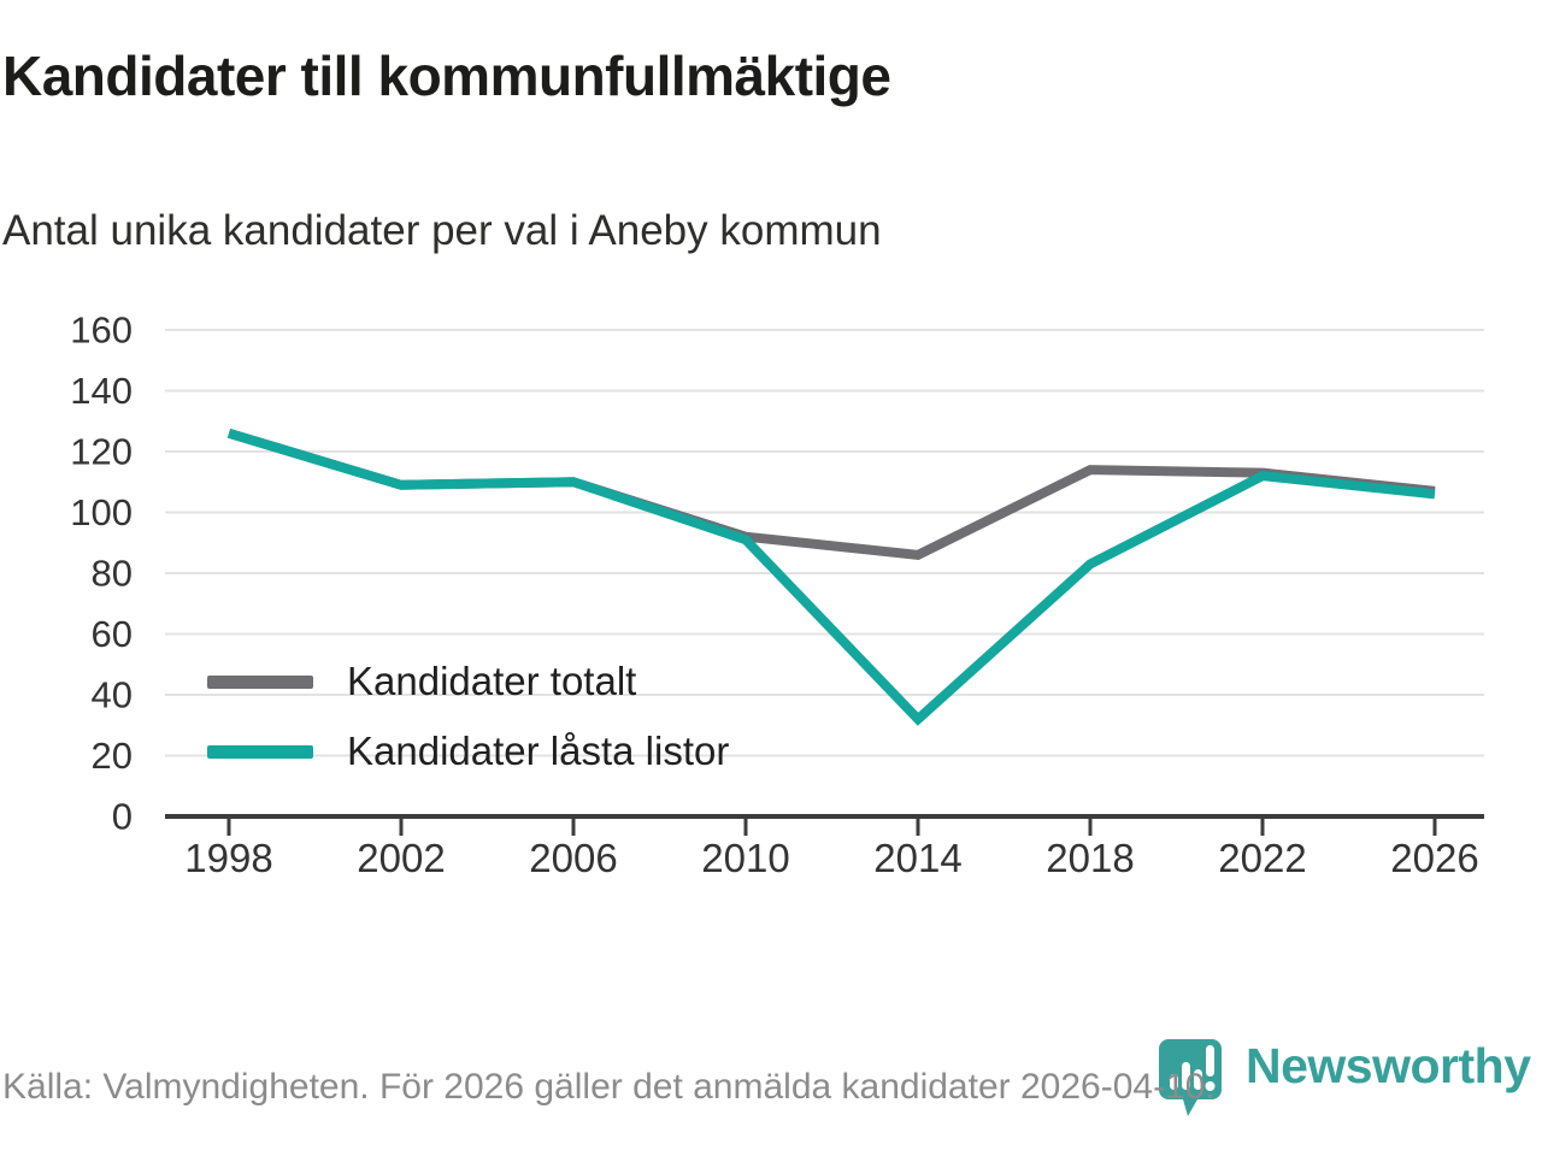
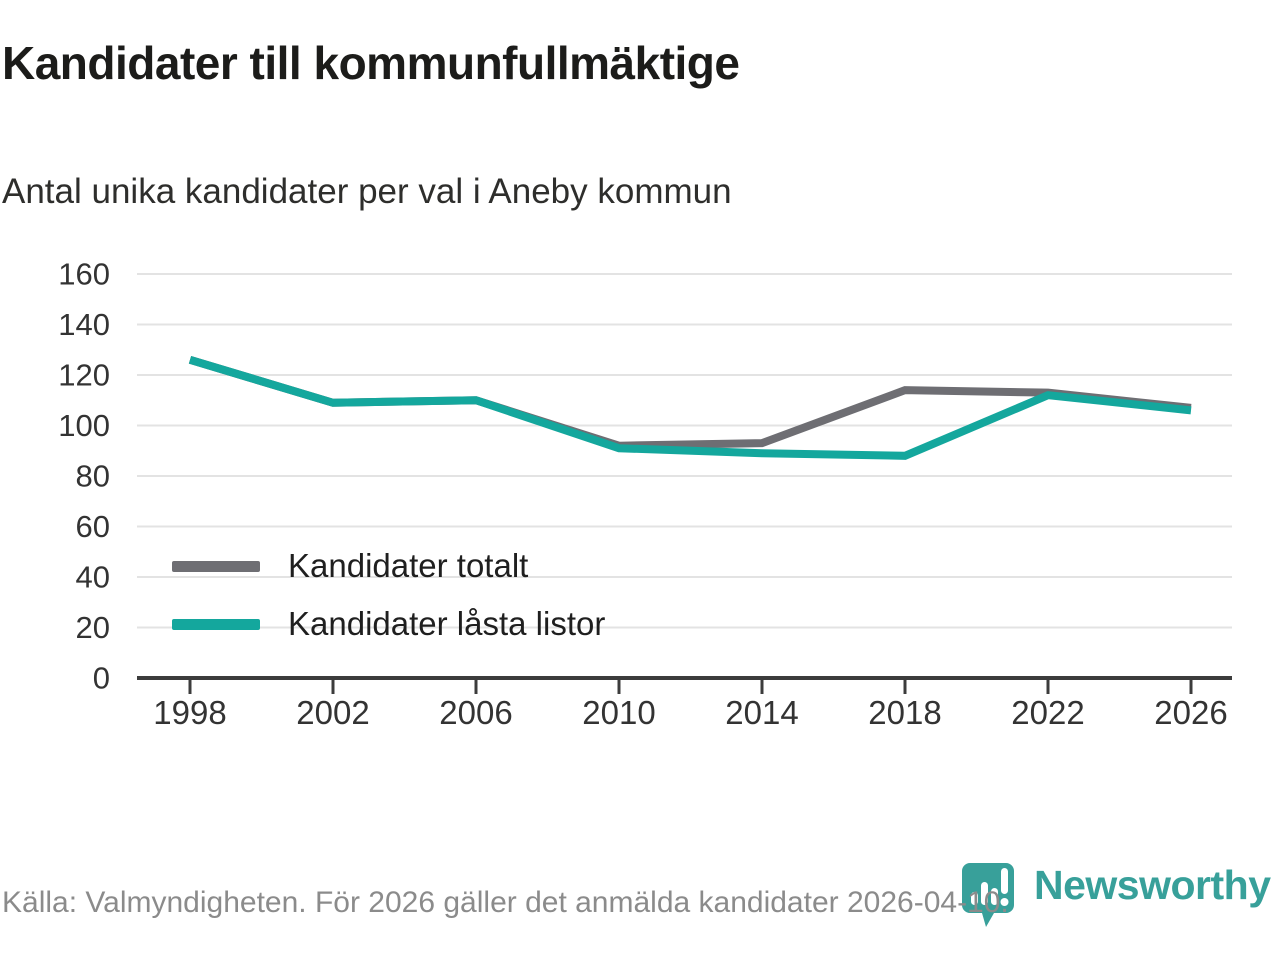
Kandidater totalt/2014: 86 -> 93
Kandidater låsta listor/2014: 32 -> 89
Kandidater låsta listor/2018: 83 -> 88
